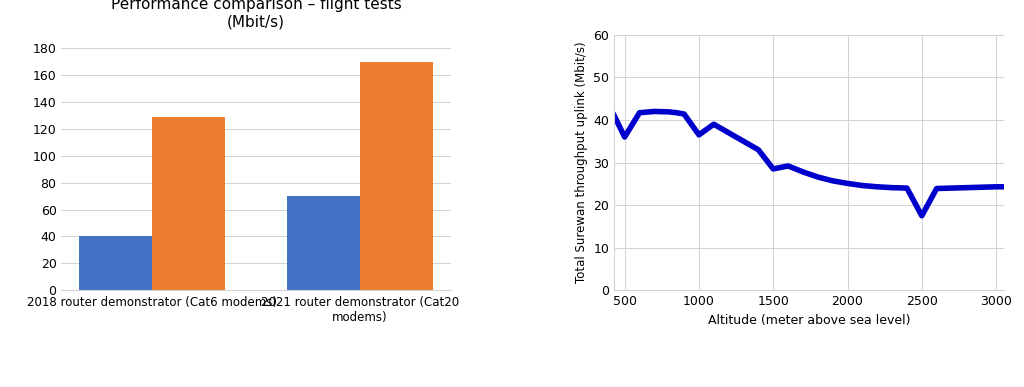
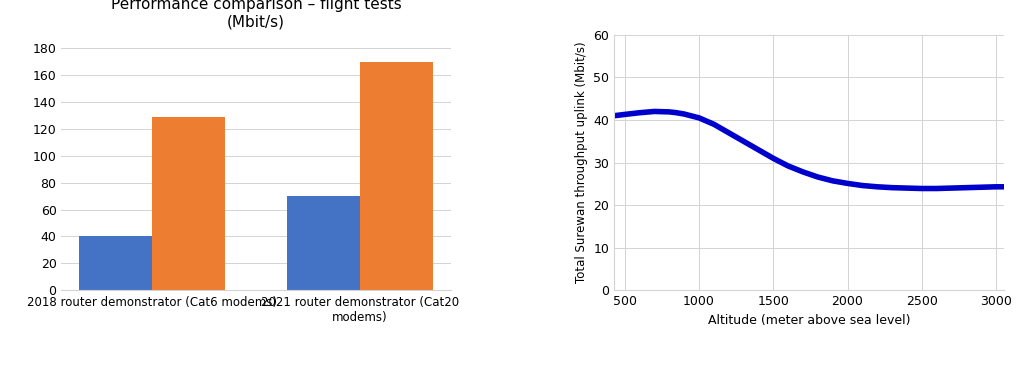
500: 36.0 -> 41.3
1000: 36.5 -> 40.5
1500: 28.5 -> 31.0
2500: 17.5 -> 23.9
